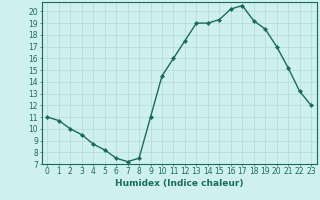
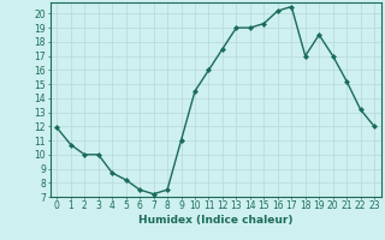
0: 11.0 -> 11.9
3: 9.5 -> 10.0
18: 19.2 -> 17.0
